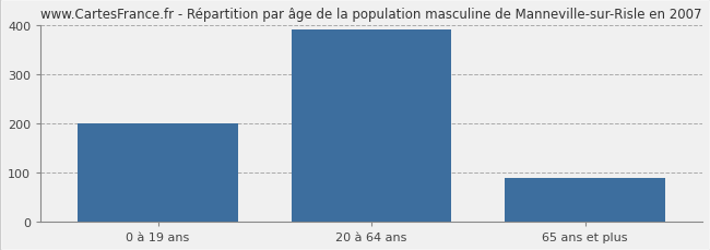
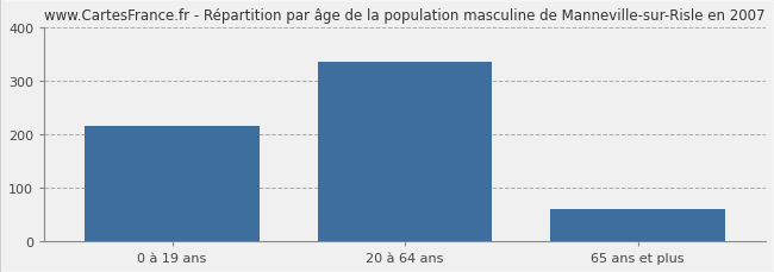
0 à 19 ans: 200 -> 215
20 à 64 ans: 390 -> 335
65 ans et plus: 88 -> 60
